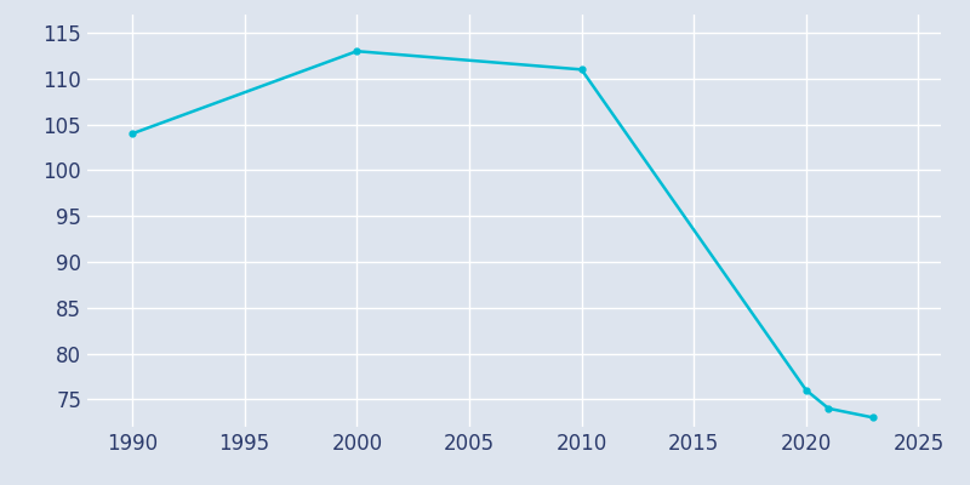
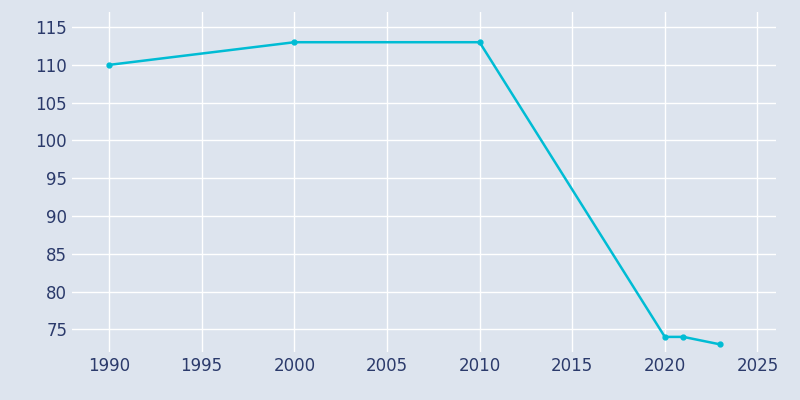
1990: 104 -> 110
2010: 111 -> 113
2020: 76 -> 74
